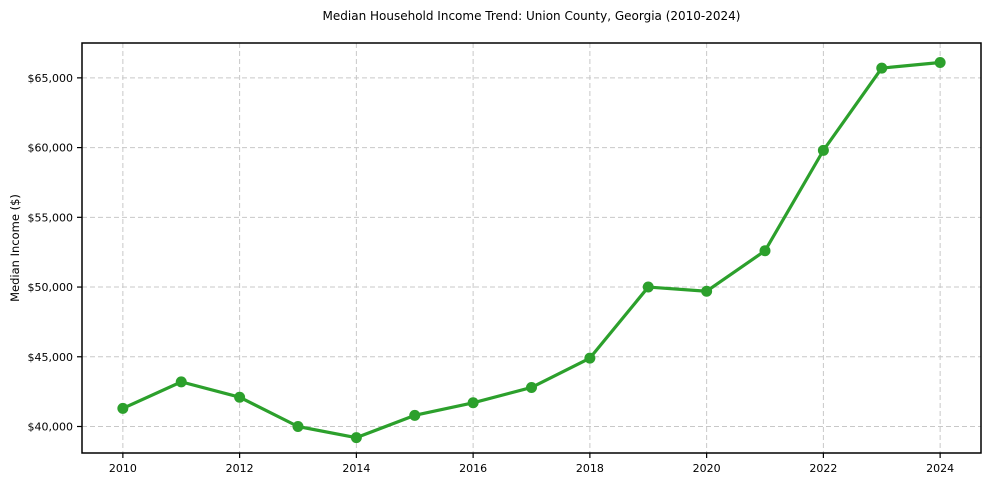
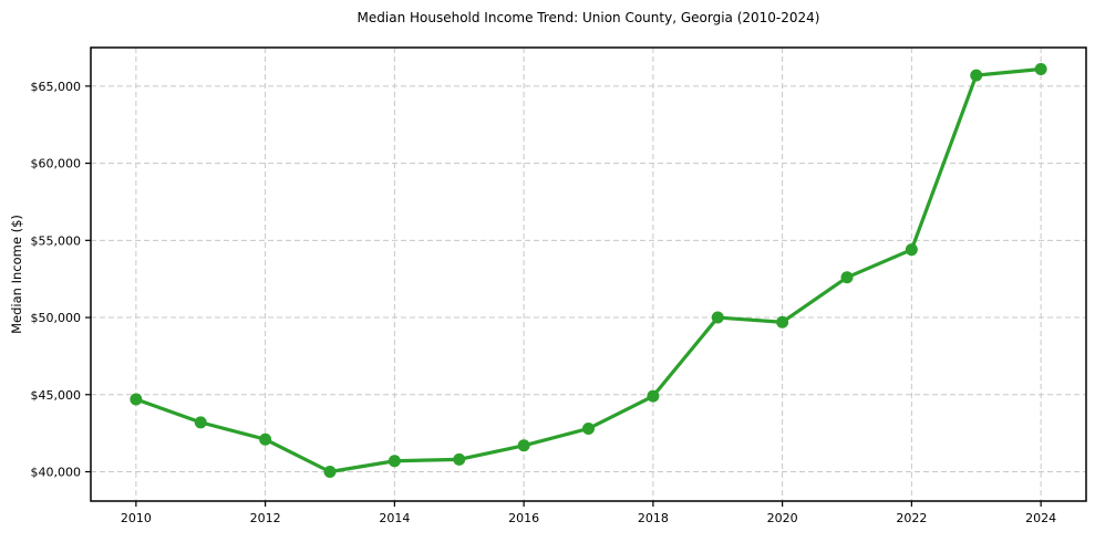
2010: $41300 -> $44700
2014: $39200 -> $40700
2022: $59800 -> $54400
